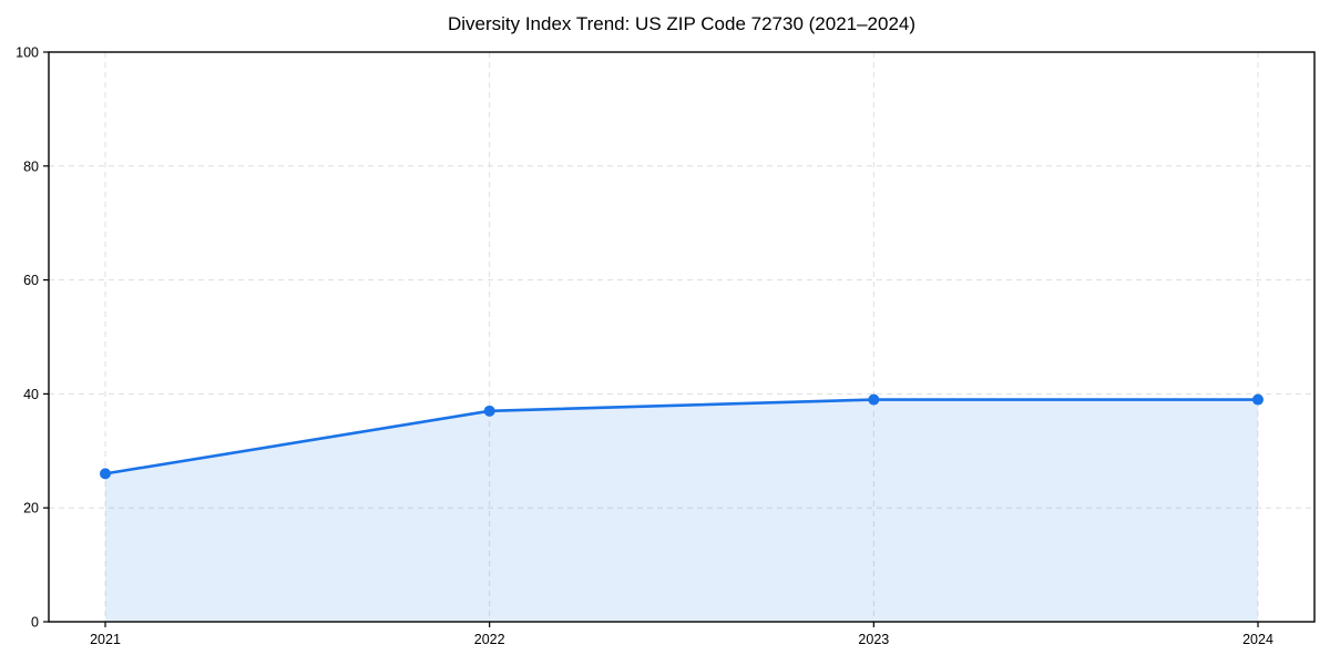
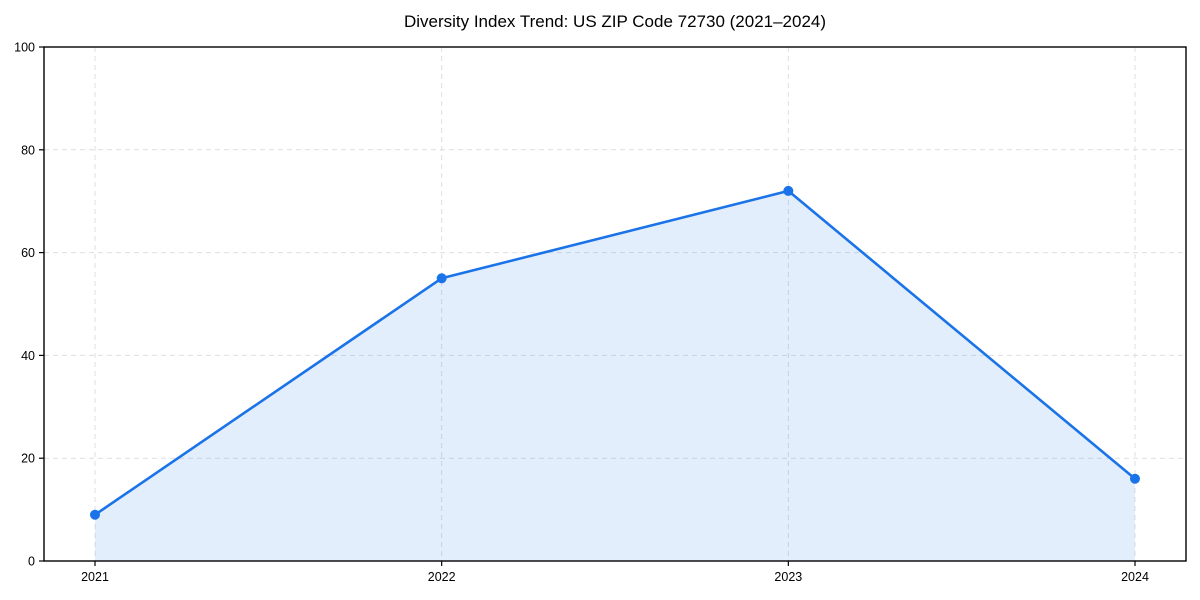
2021: 26 -> 9
2022: 37 -> 55
2023: 39 -> 72
2024: 39 -> 16
